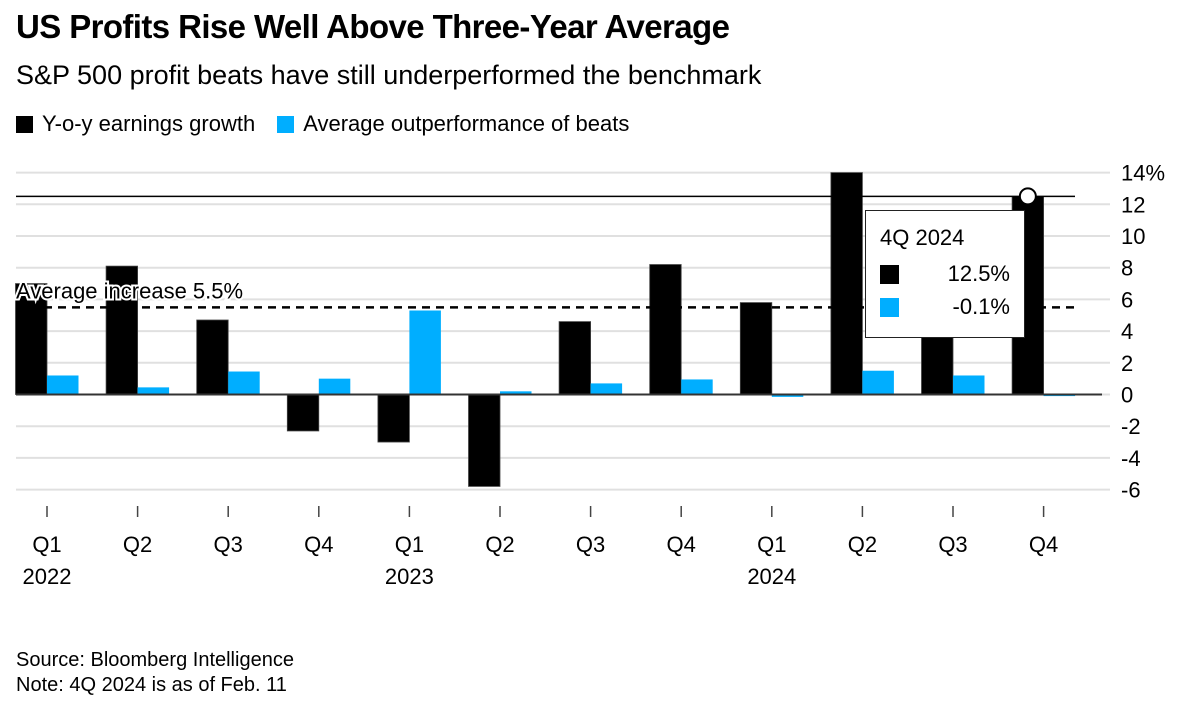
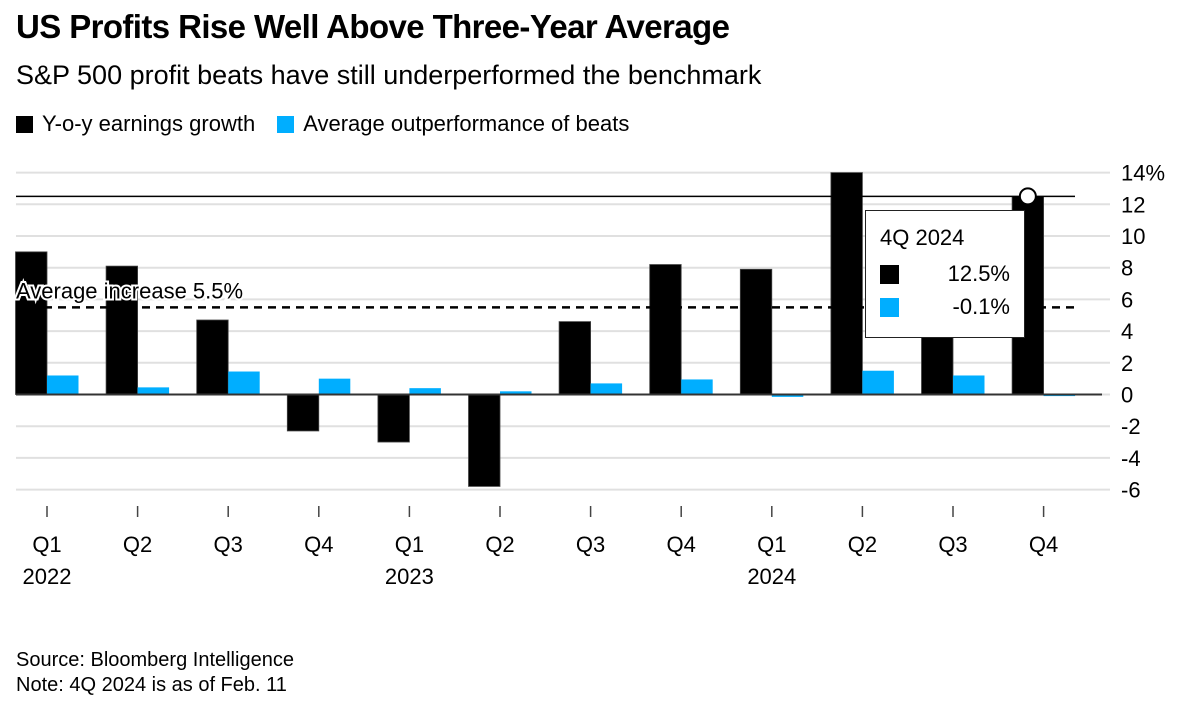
Y-o-y earnings growth/Q1 2022: 7.0% -> 9.0%
Average outperformance of beats/Q1 2023: 5.3% -> 0.4%
Y-o-y earnings growth/Q1 2024: 5.8% -> 7.9%
